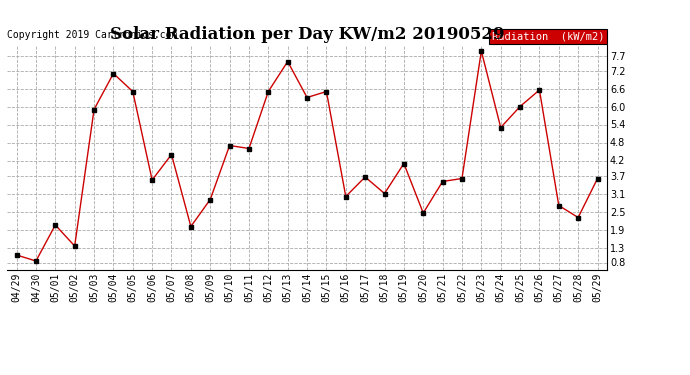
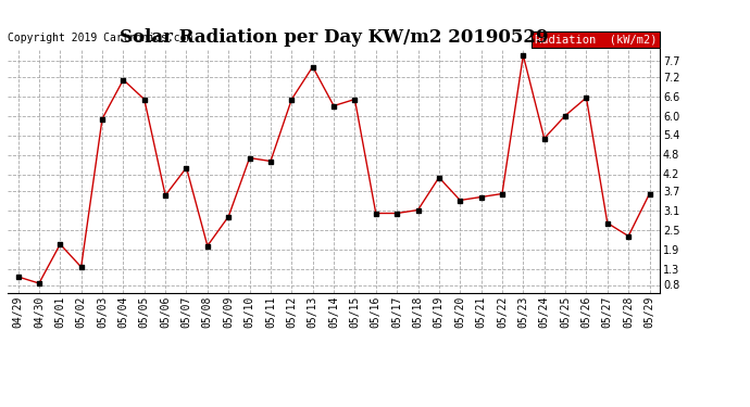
05/17: 3.65 -> 3.00
05/20: 2.45 -> 3.40
